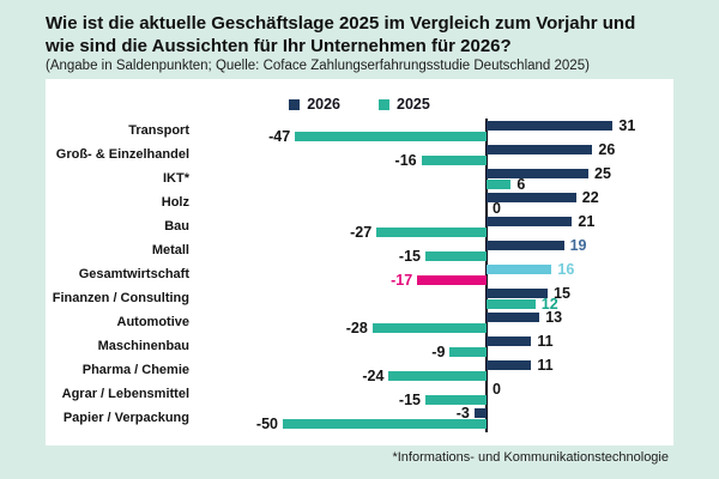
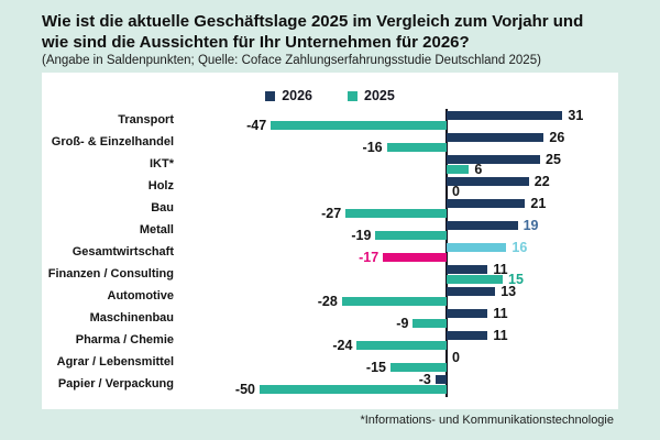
2025/Metall: -15 -> -19
2026/Finanzen / Consulting: 15 -> 11
2025/Finanzen / Consulting: 12 -> 15
